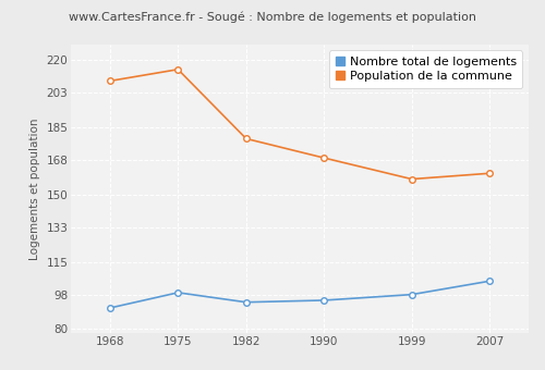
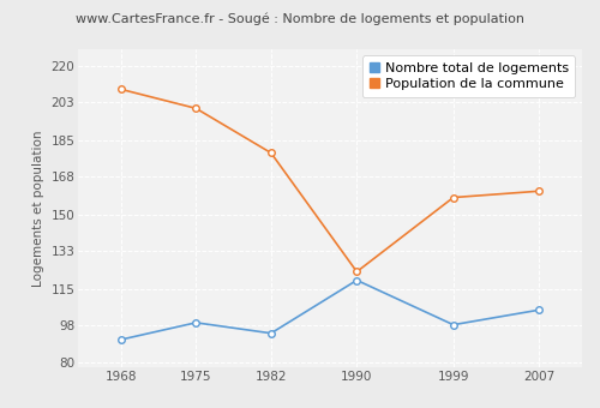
Population de la commune/1975: 215 -> 200
Nombre total de logements/1990: 95 -> 119
Population de la commune/1990: 169 -> 123
